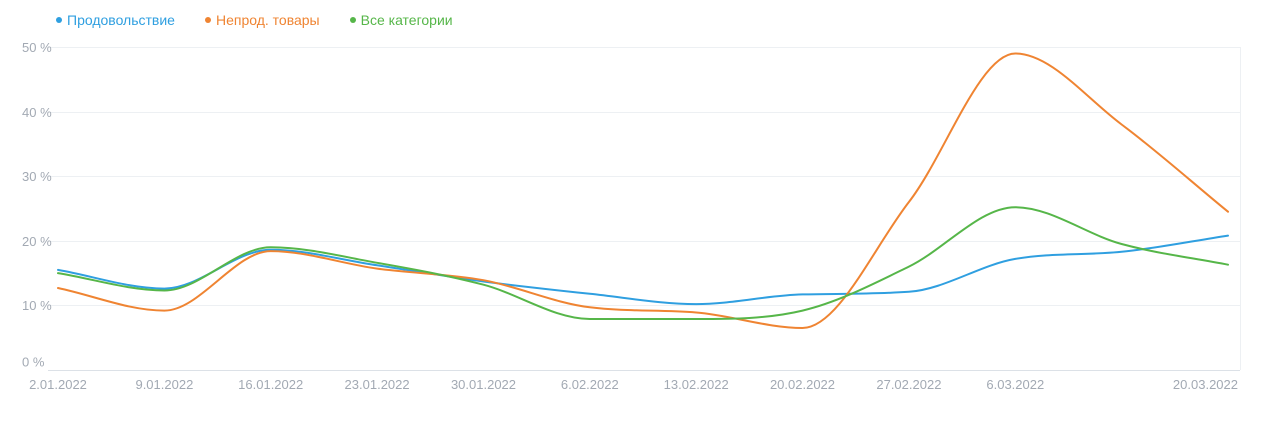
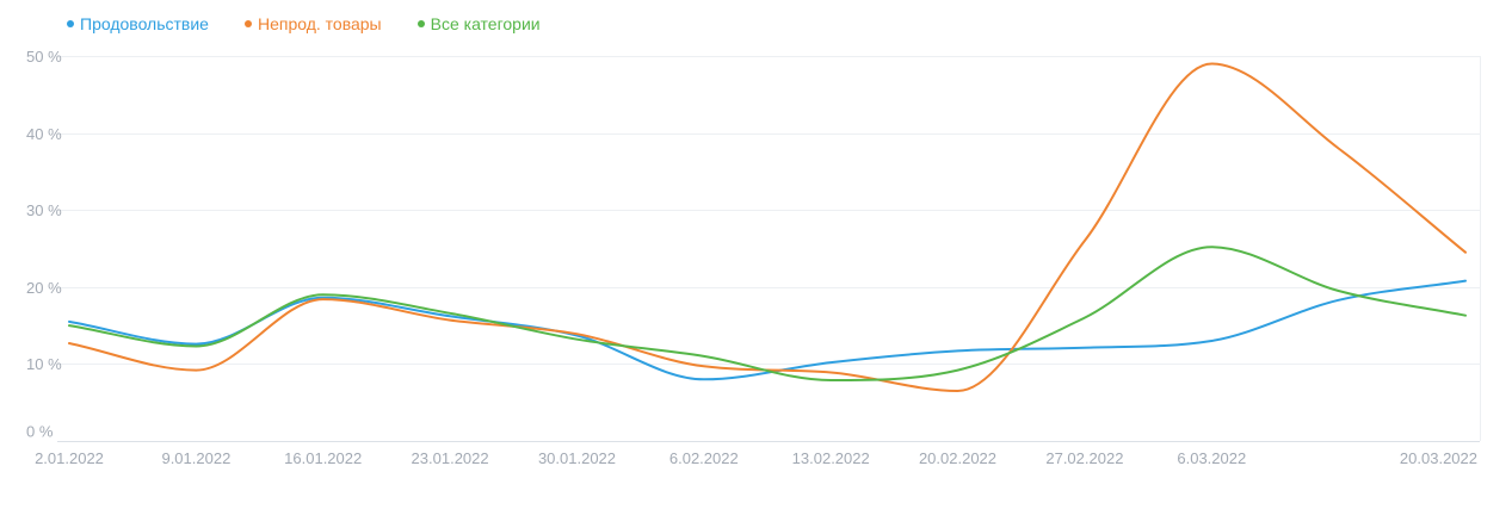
Продовольствие/6.02.2022: 12% -> 8%
Все категории/6.02.2022: 8% -> 11%
Продовольствие/6.03.2022: 17% -> 13%
